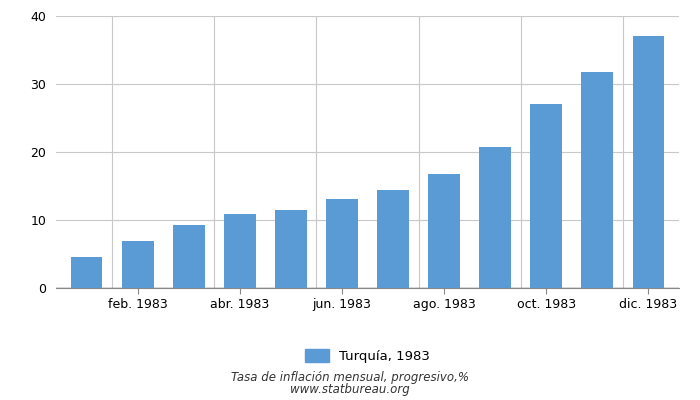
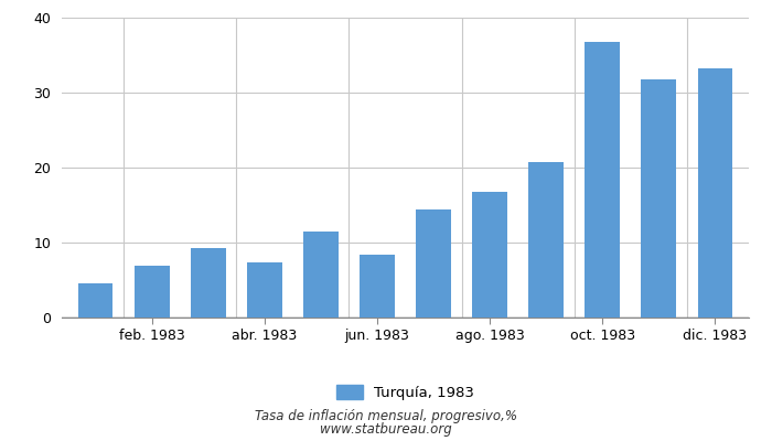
abr. 1983: 10.9 -> 7.4
jun. 1983: 13.1 -> 8.4
oct. 1983: 27.0 -> 36.8
dic. 1983: 37.1 -> 33.2
